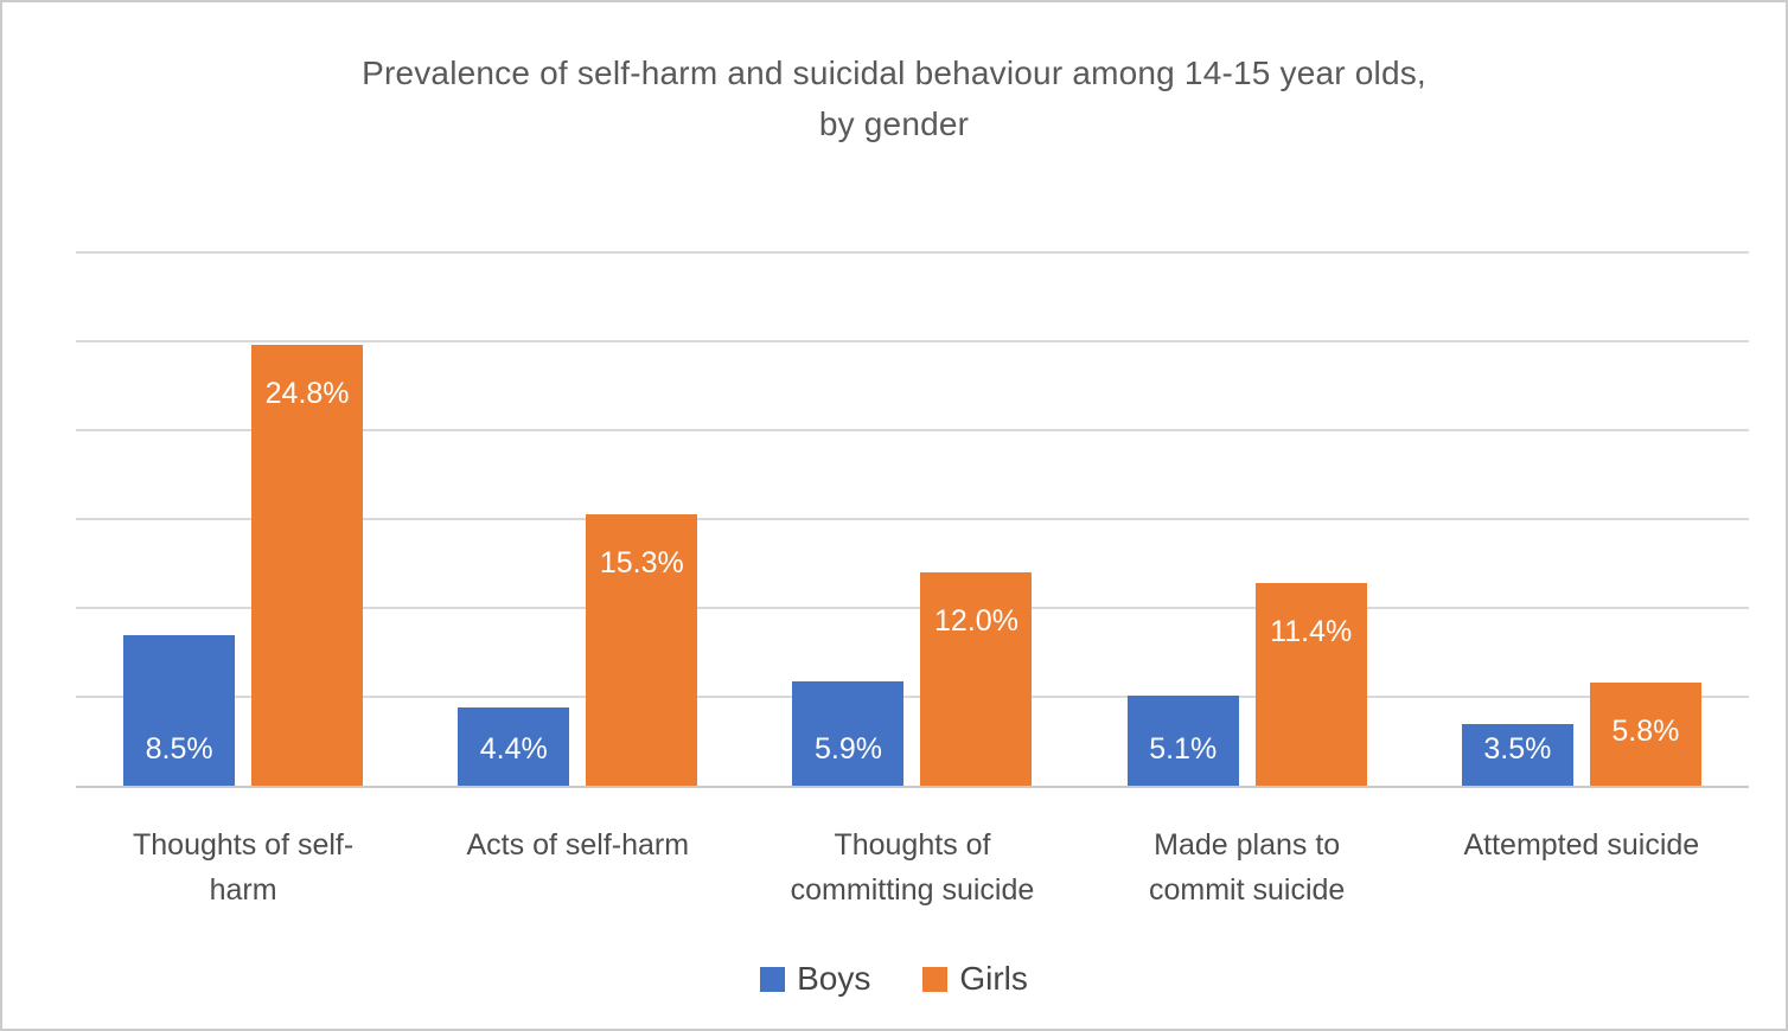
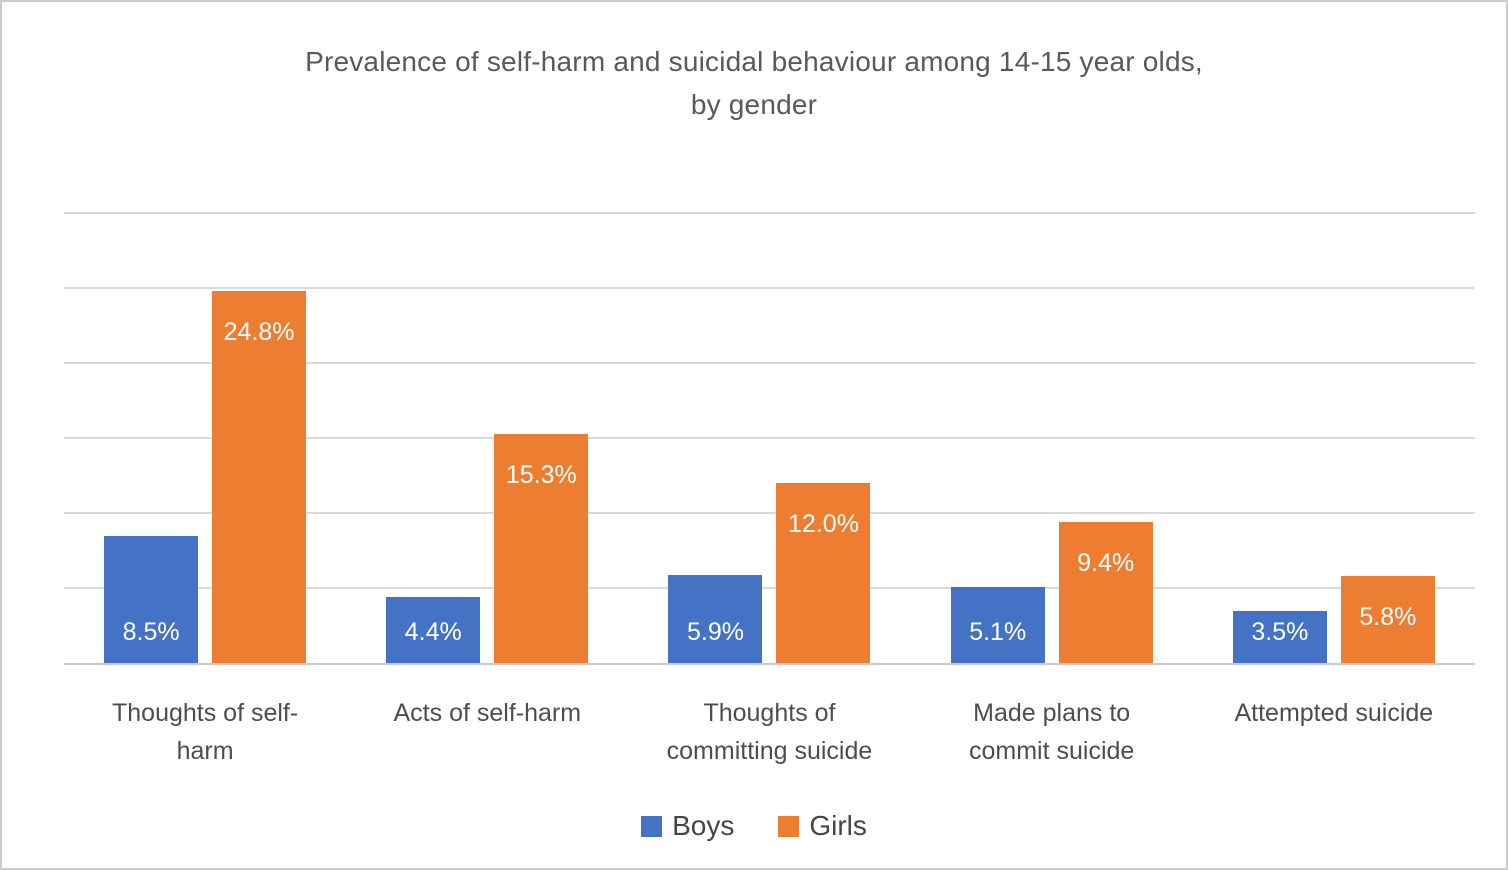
Girls/Made plans to commit suicide: 11.4% -> 9.4%
